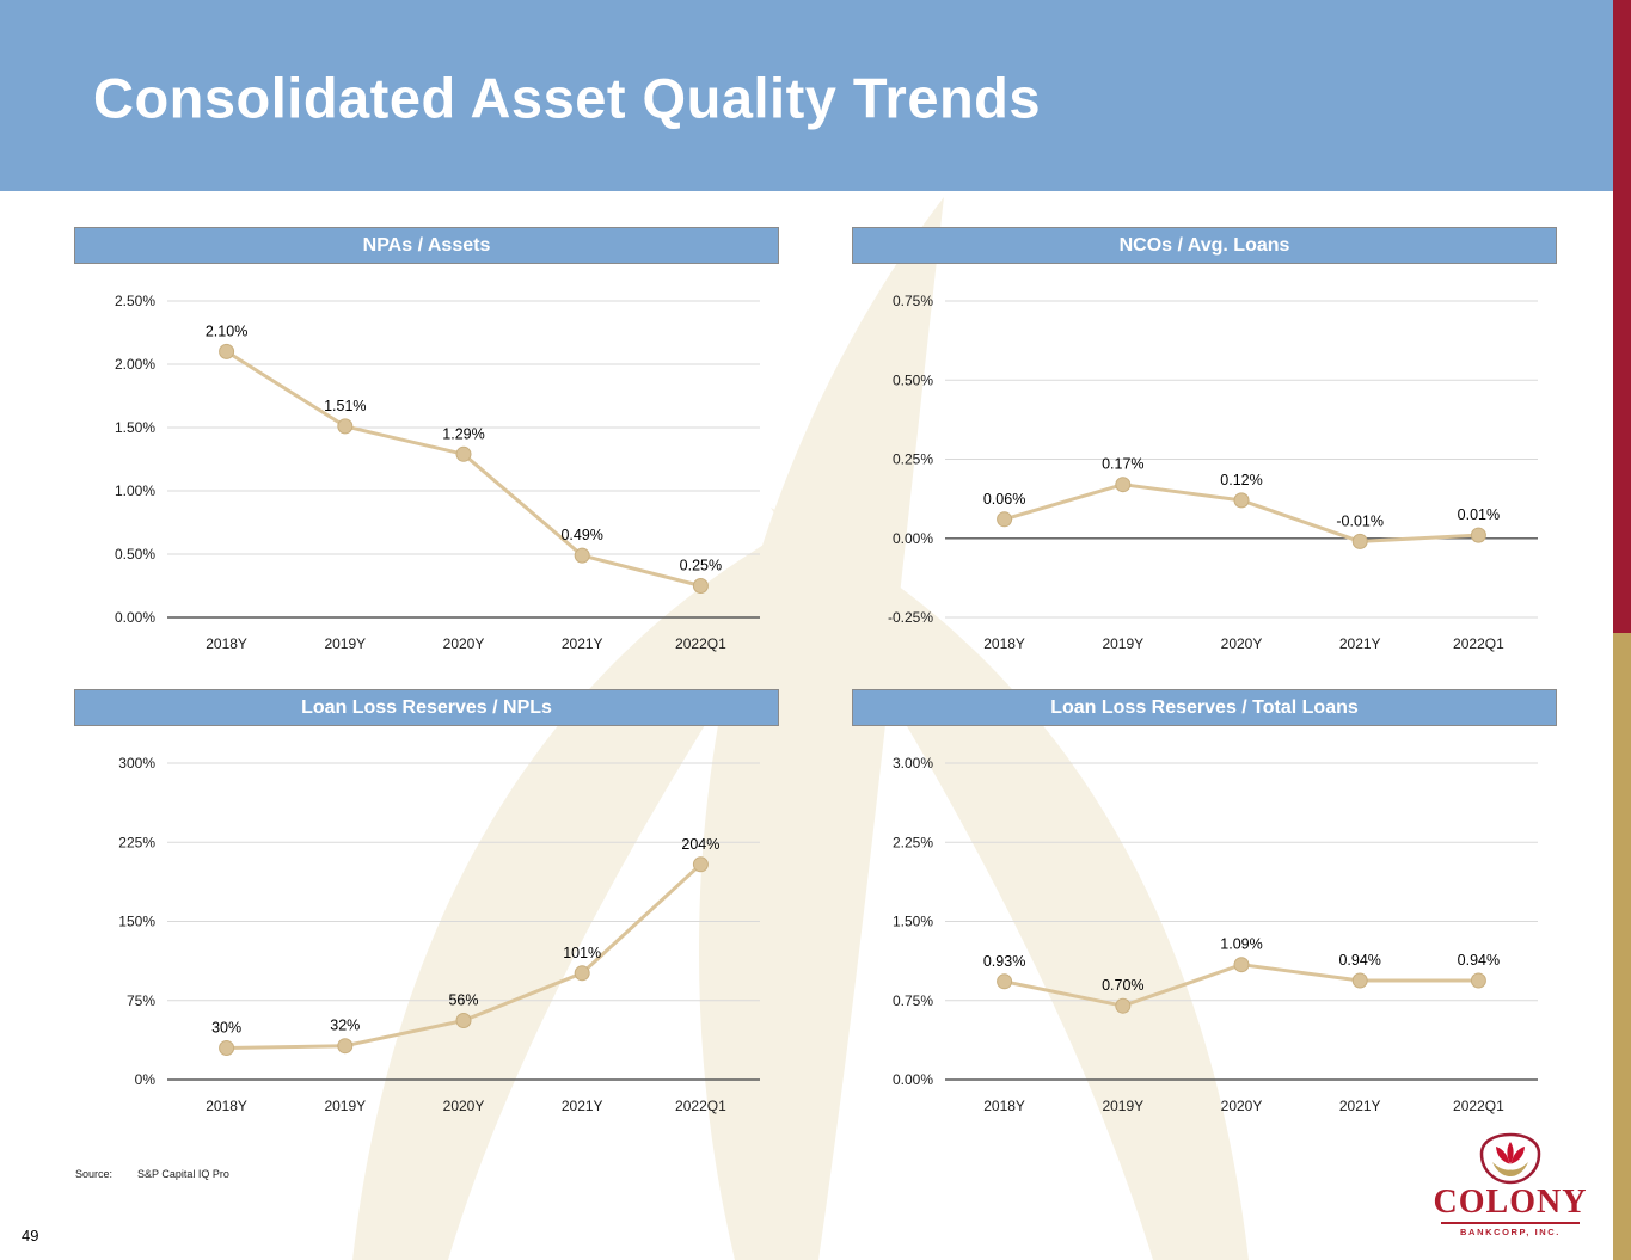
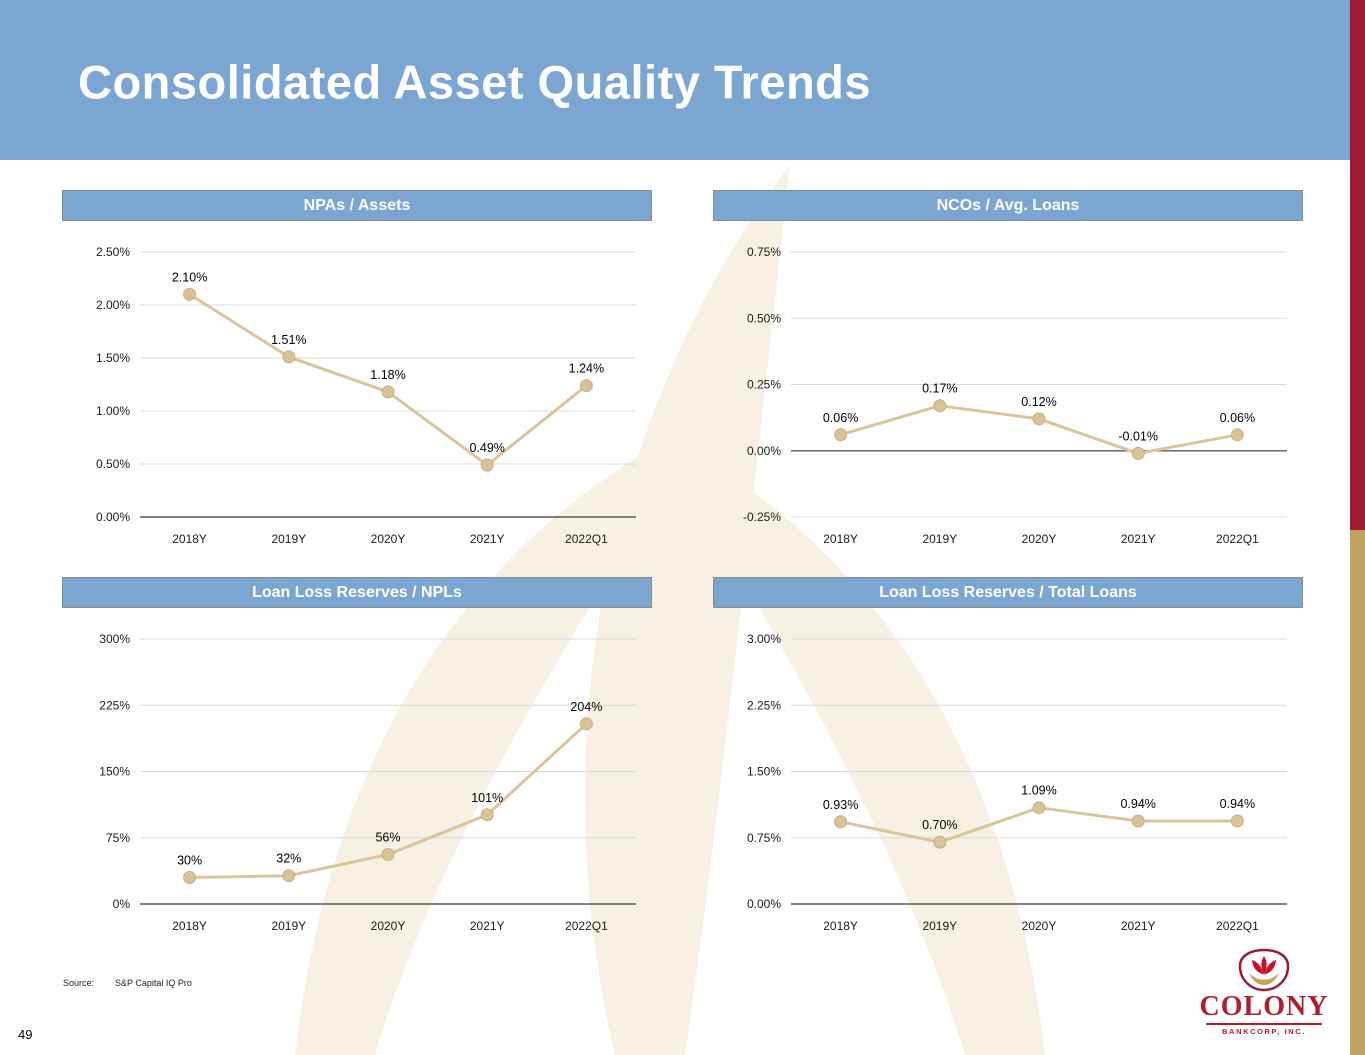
NPAs / Assets/2020Y: 1.29% -> 1.18%
NPAs / Assets/2022Q1: 0.25% -> 1.24%
NCOs / Avg. Loans/2022Q1: 0.01% -> 0.06%
